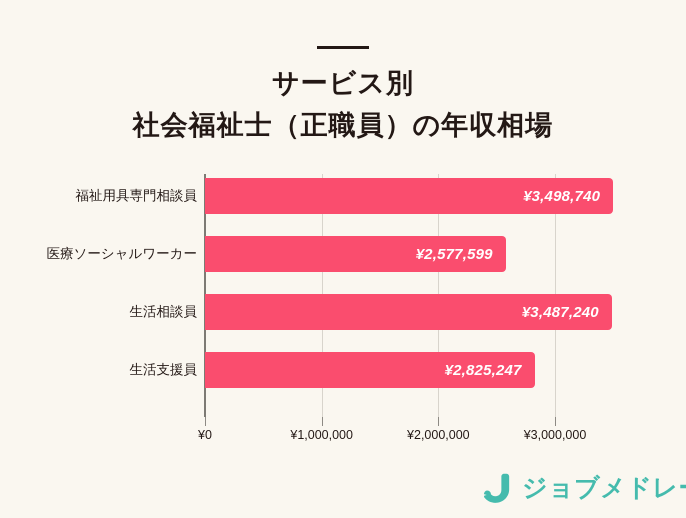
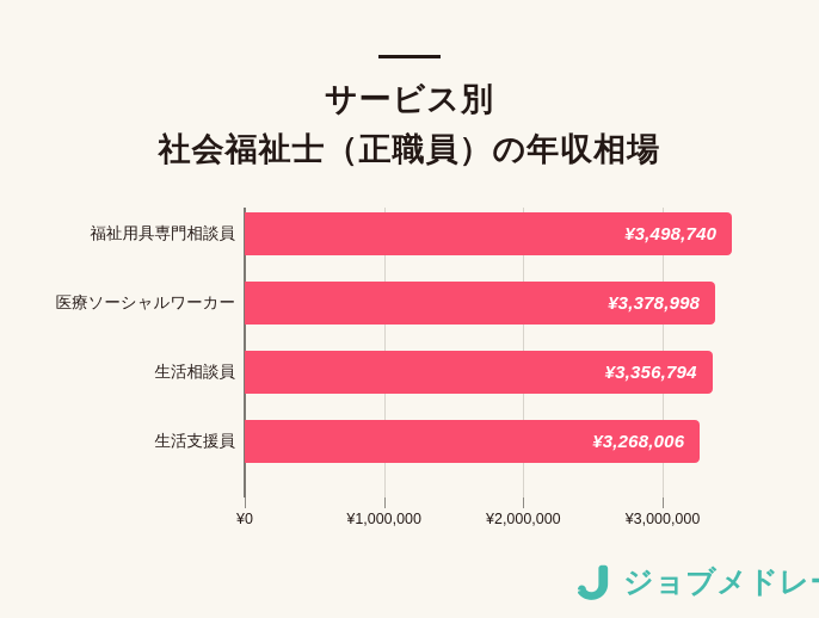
医療ソーシャルワーカー: ¥2,577,599 -> ¥3,378,998
生活相談員: ¥3,487,240 -> ¥3,356,794
生活支援員: ¥2,825,247 -> ¥3,268,006
